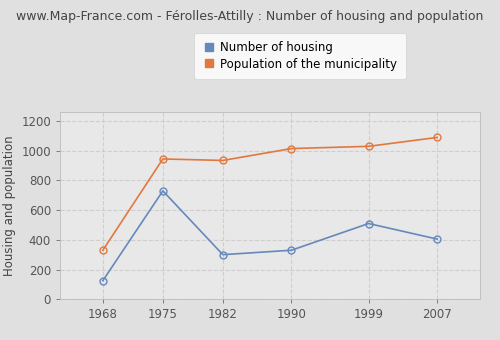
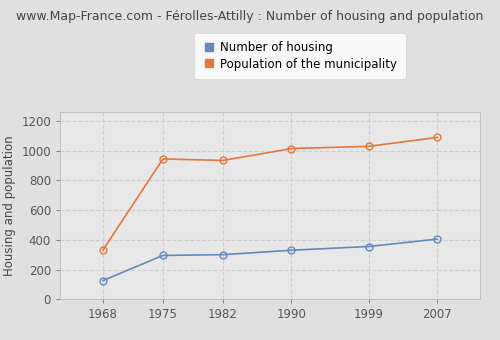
Number of housing/1975: 730 -> 300
Number of housing/1999: 510 -> 360
